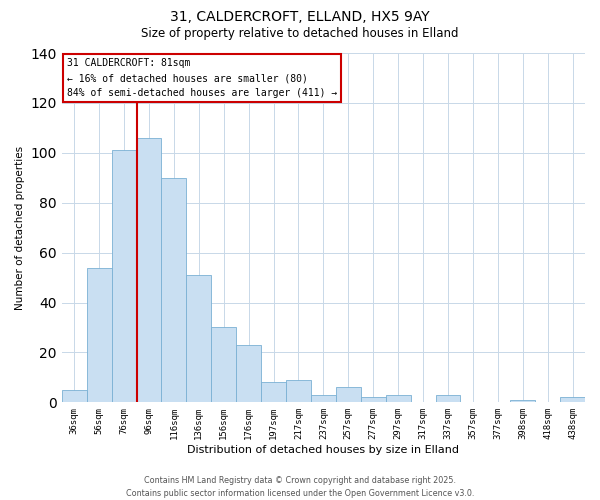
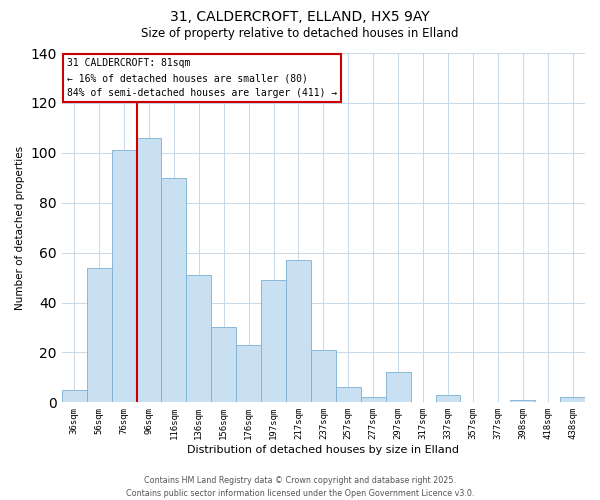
197sqm: 8 -> 49
217sqm: 9 -> 57
237sqm: 3 -> 21
297sqm: 3 -> 12
